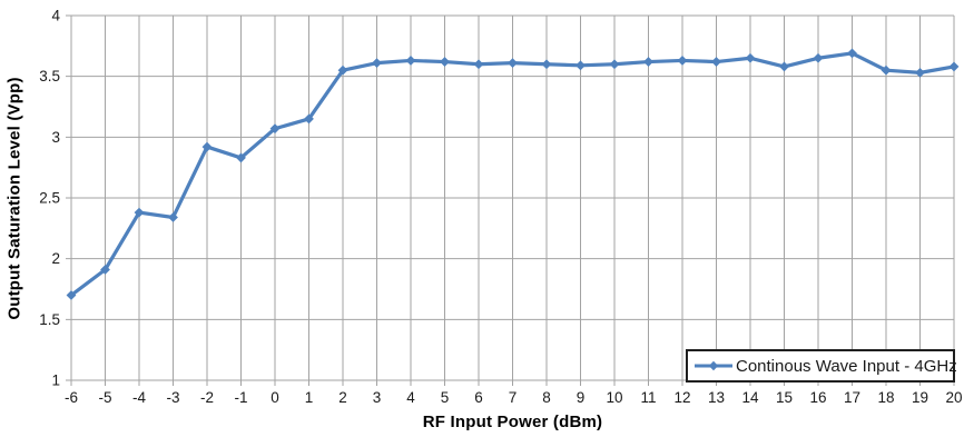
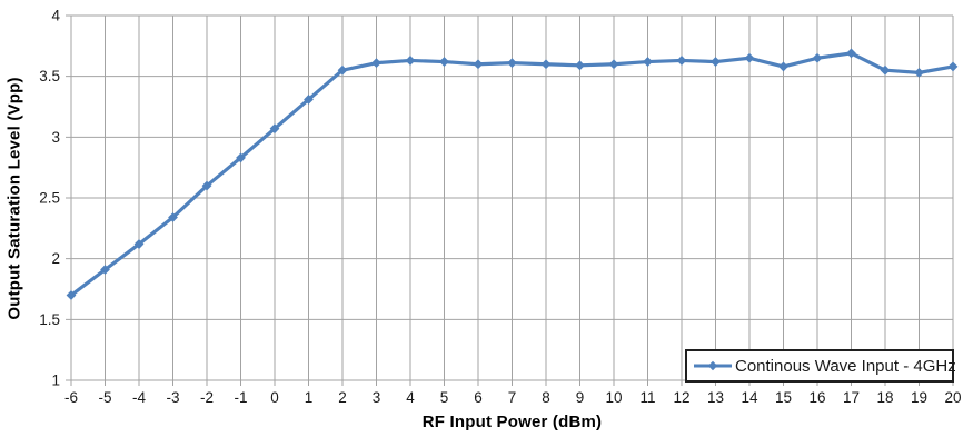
-4: 2.38 -> 2.12
-2: 2.92 -> 2.60
1: 3.15 -> 3.31
